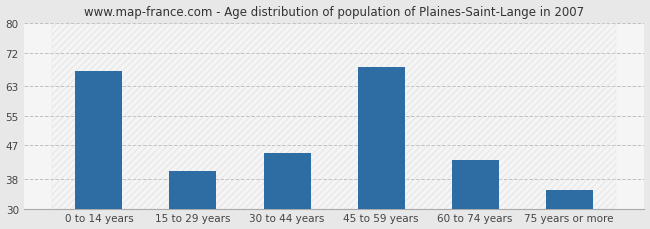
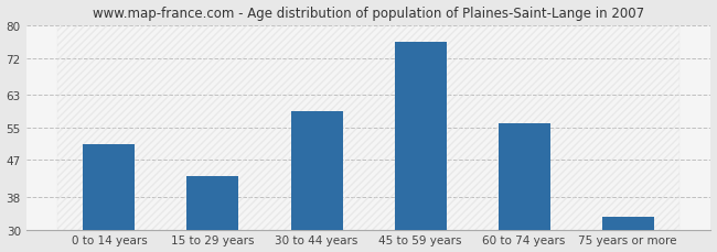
0 to 14 years: 67 -> 51
15 to 29 years: 40 -> 43
30 to 44 years: 45 -> 59
45 to 59 years: 68 -> 76
60 to 74 years: 43 -> 56
75 years or more: 35 -> 33
